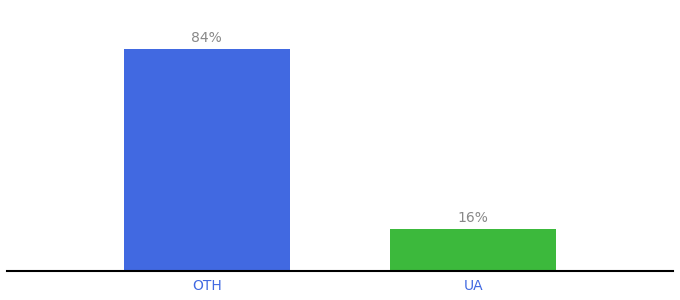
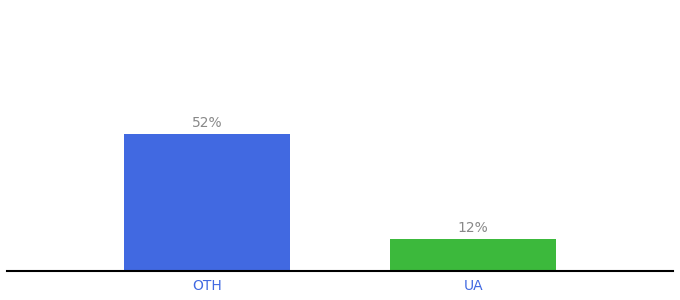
OTH: 84% -> 52%
UA: 16% -> 12%
